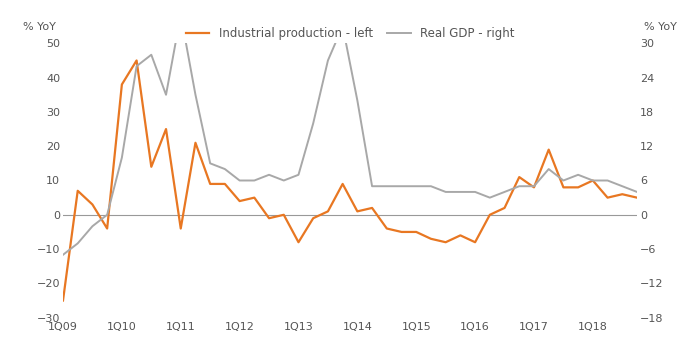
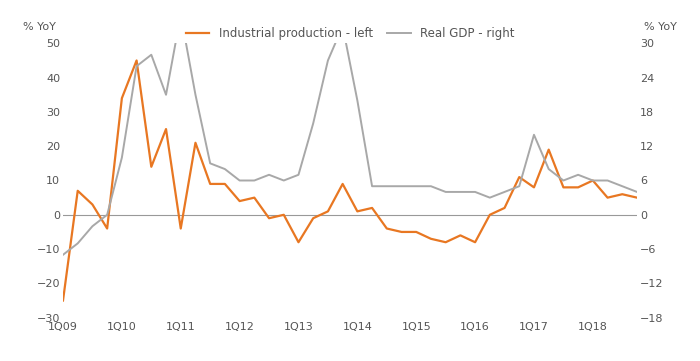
Industrial production - left/1Q10: 38 -> 34
Real GDP - right/1Q17: 5 -> 14
